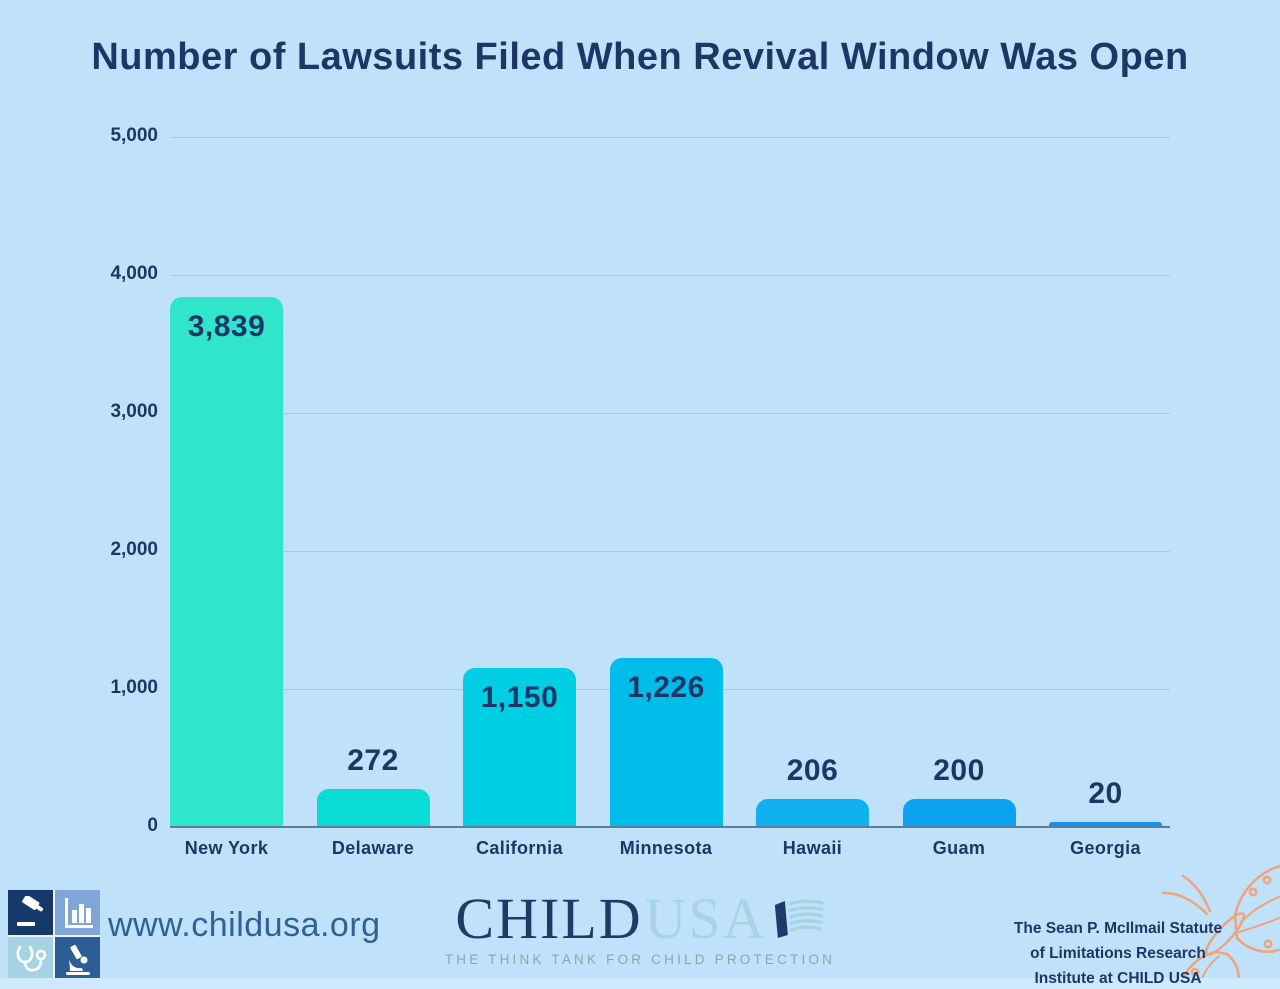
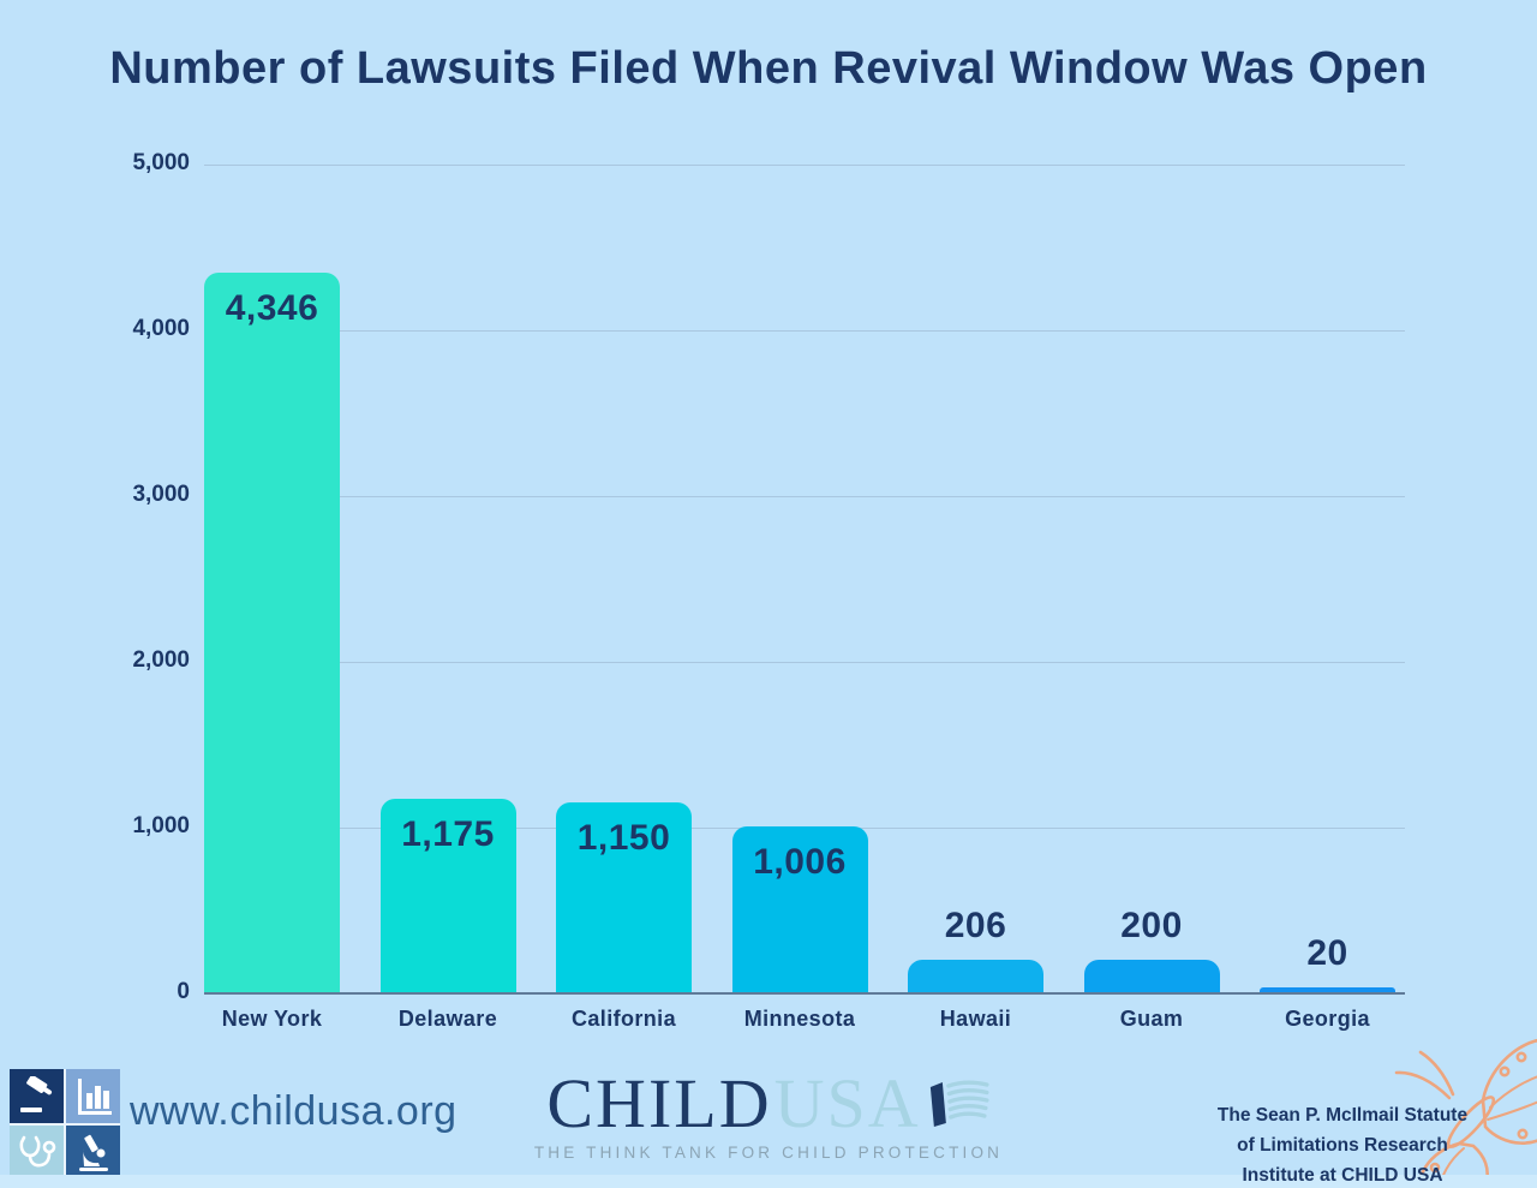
New York: 3,839 -> 4,346
Delaware: 272 -> 1,175
Minnesota: 1,226 -> 1,006
